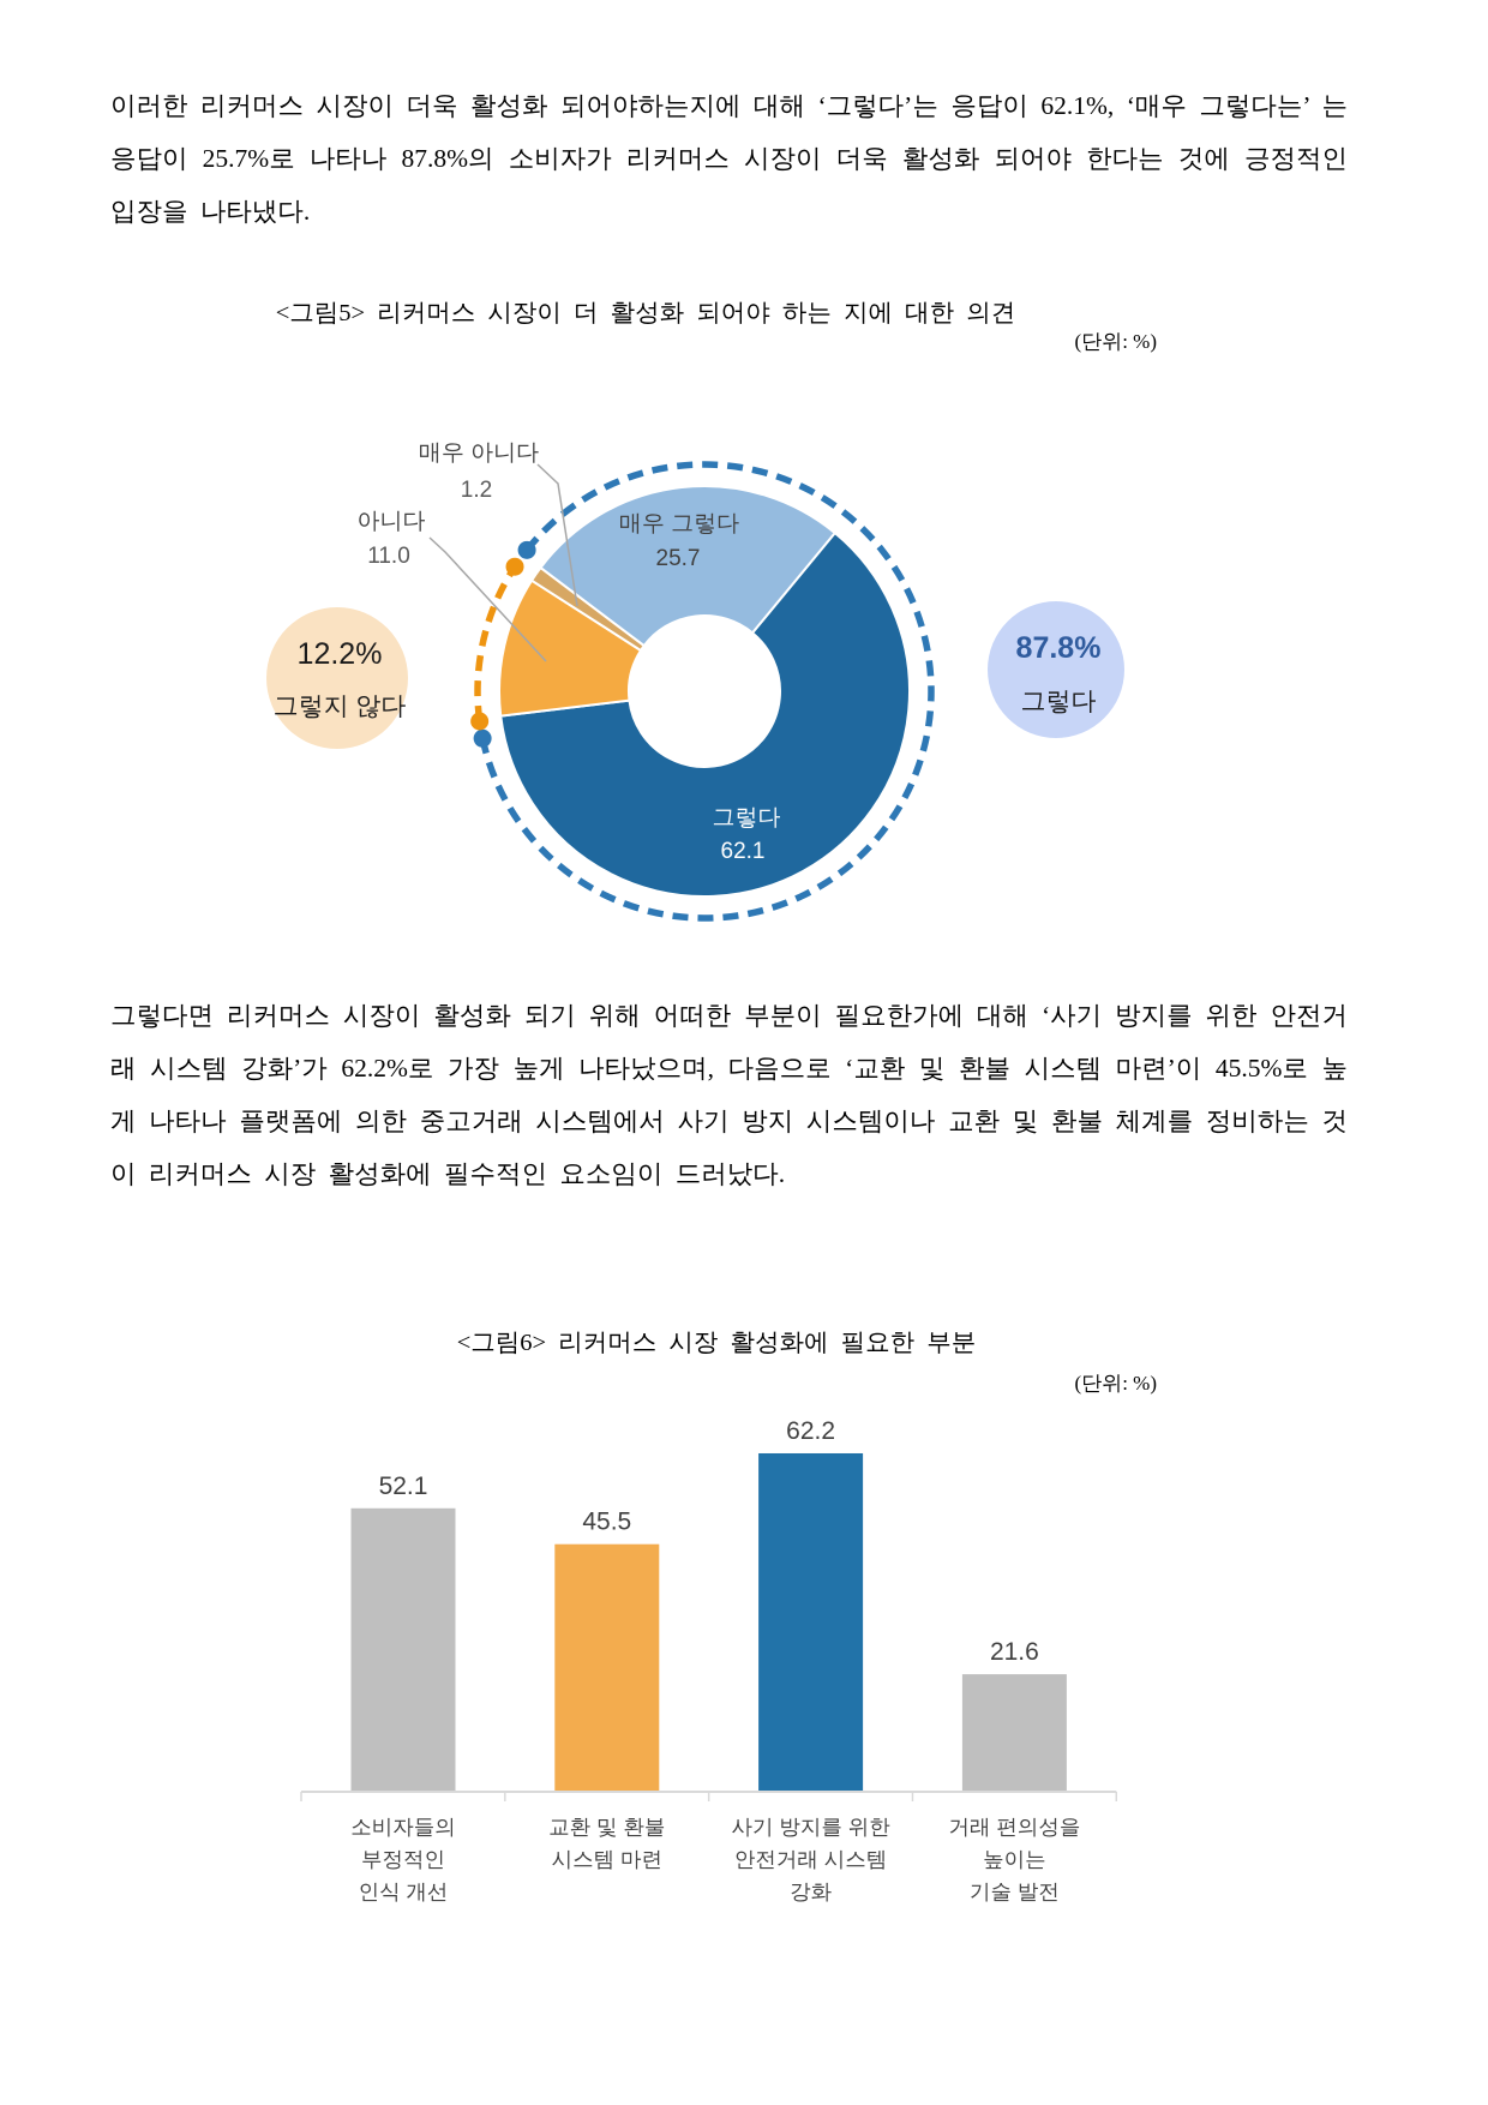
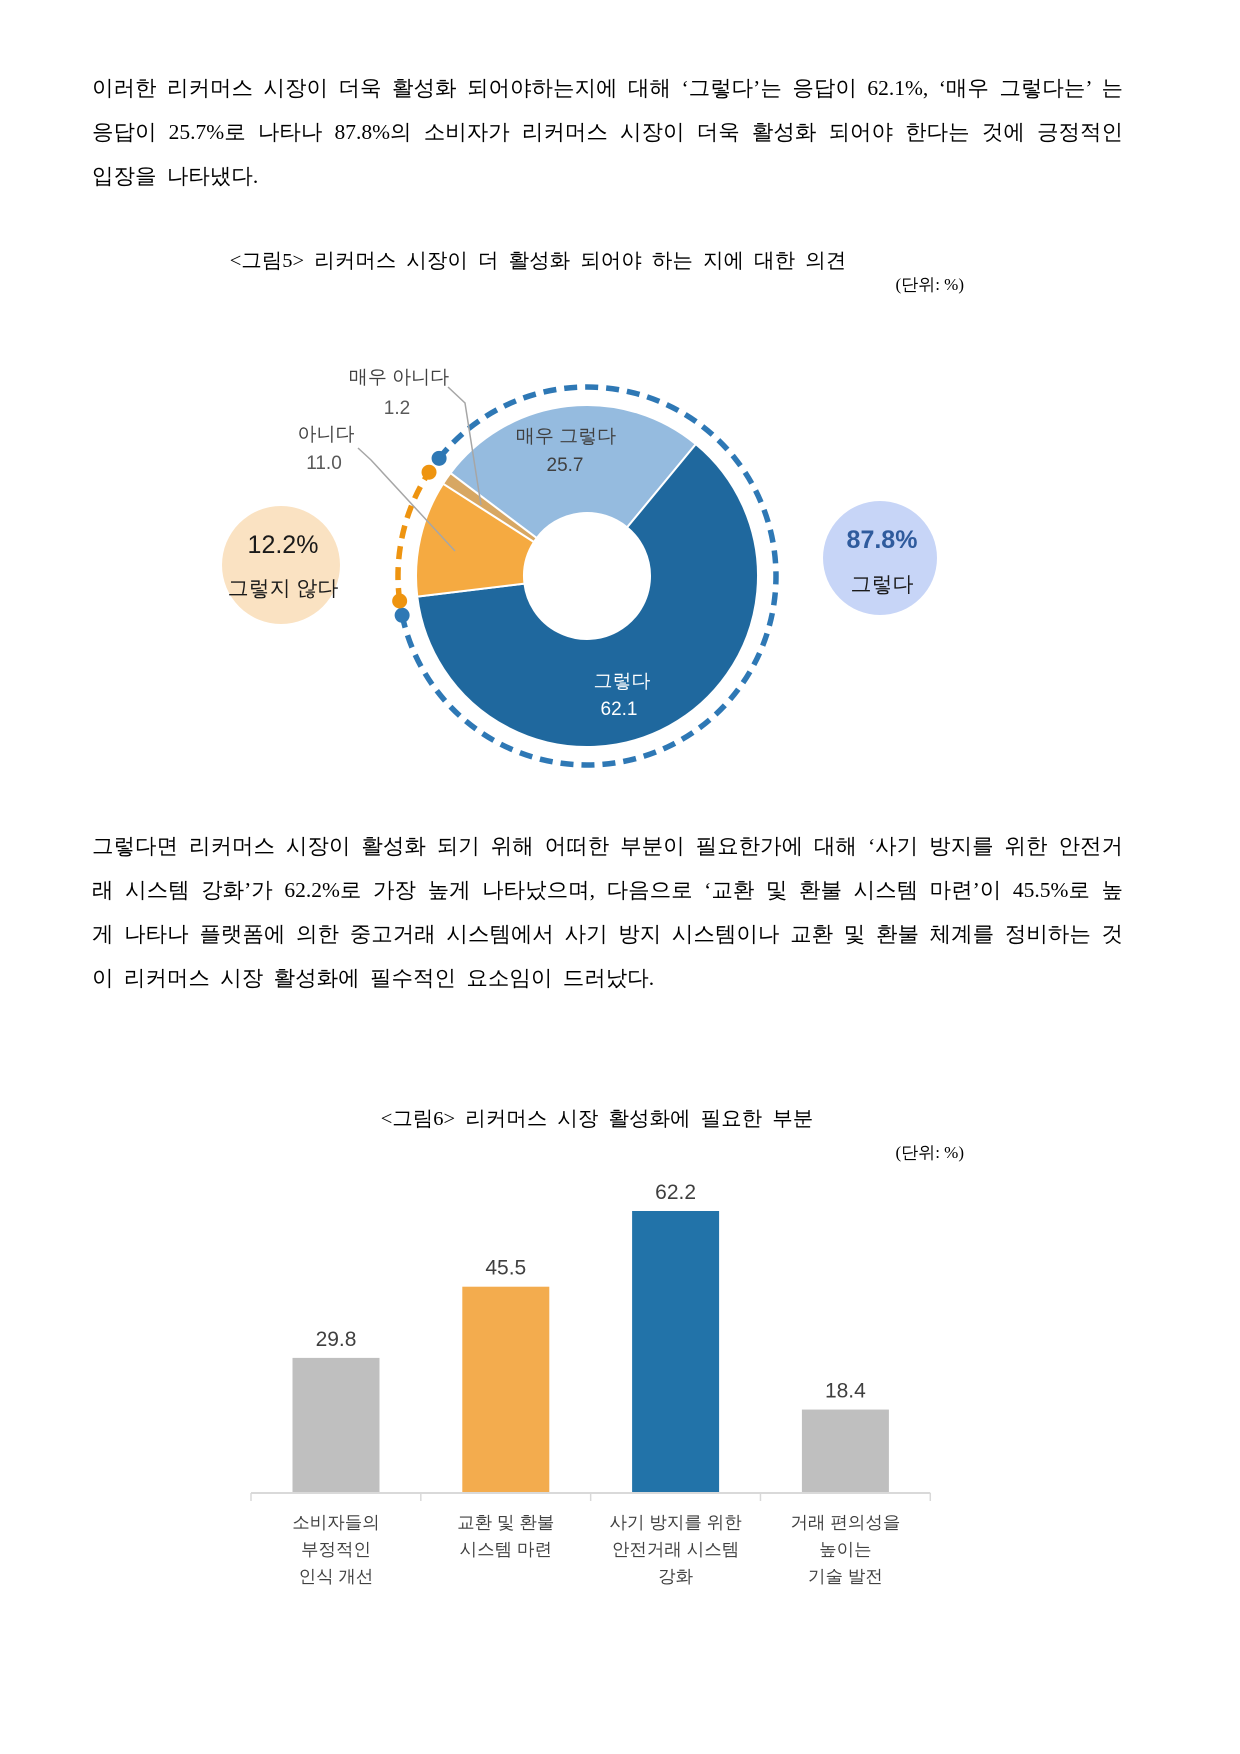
<그림6> 리커머스 시장 활성화에 필요한 부분/소비자들의 부정적인 인식 개선: 52.1 -> 29.8
<그림6> 리커머스 시장 활성화에 필요한 부분/거래 편의성을 높이는 기술 발전: 21.6 -> 18.4
